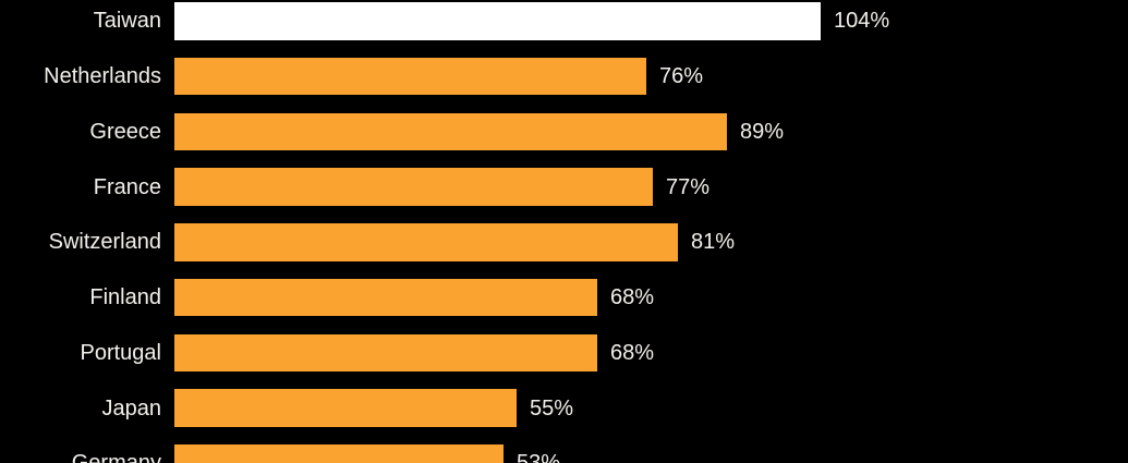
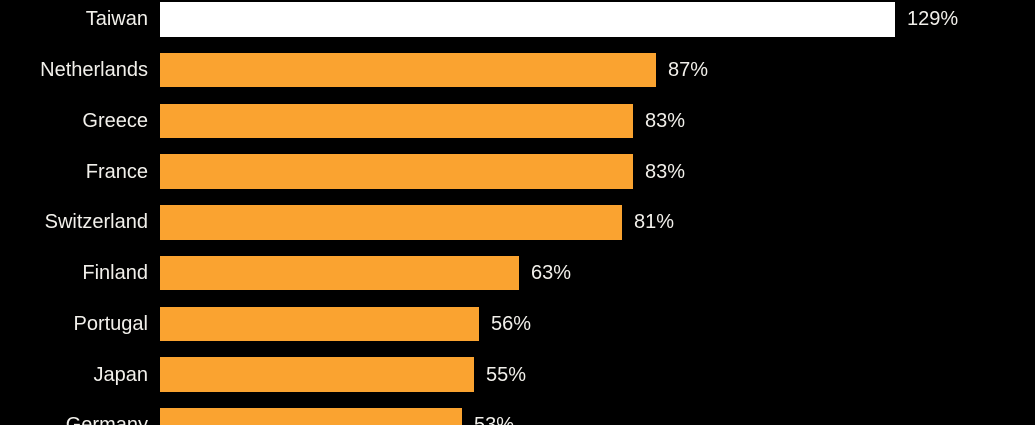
Taiwan: 104% -> 129%
Netherlands: 76% -> 87%
Greece: 89% -> 83%
France: 77% -> 83%
Finland: 68% -> 63%
Portugal: 68% -> 56%
